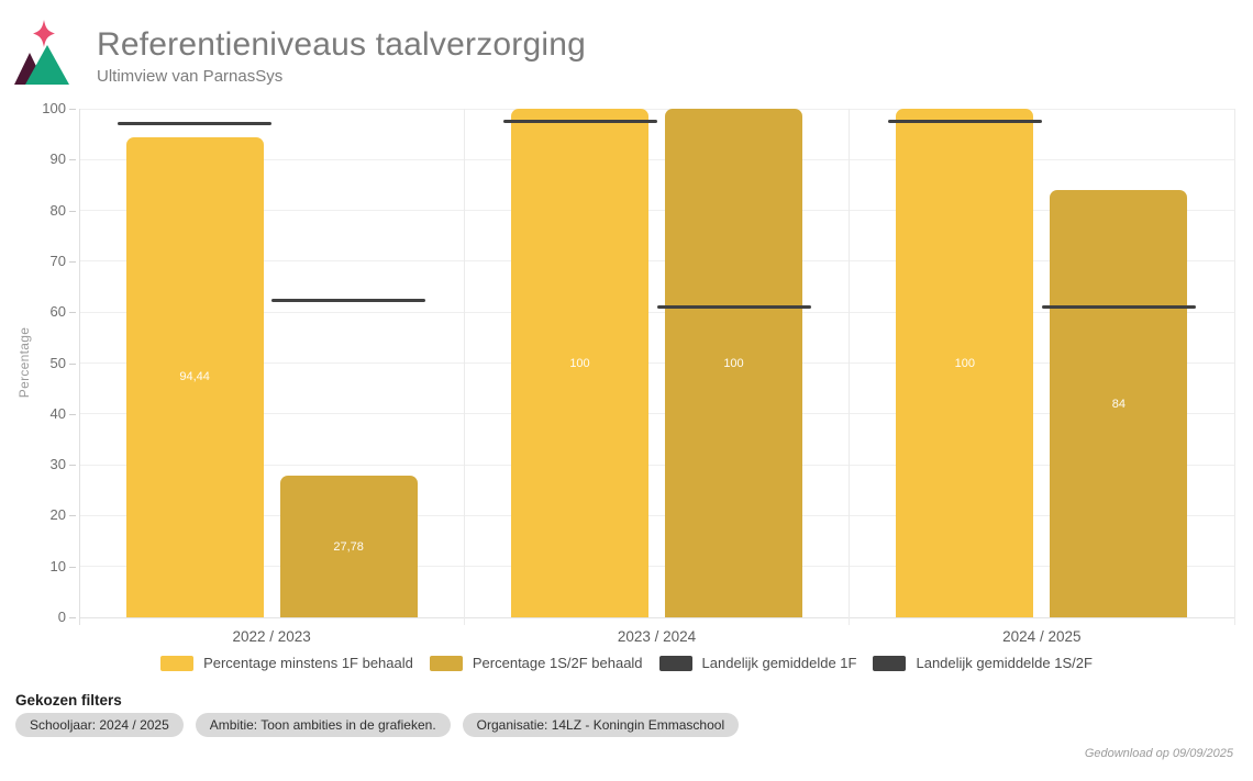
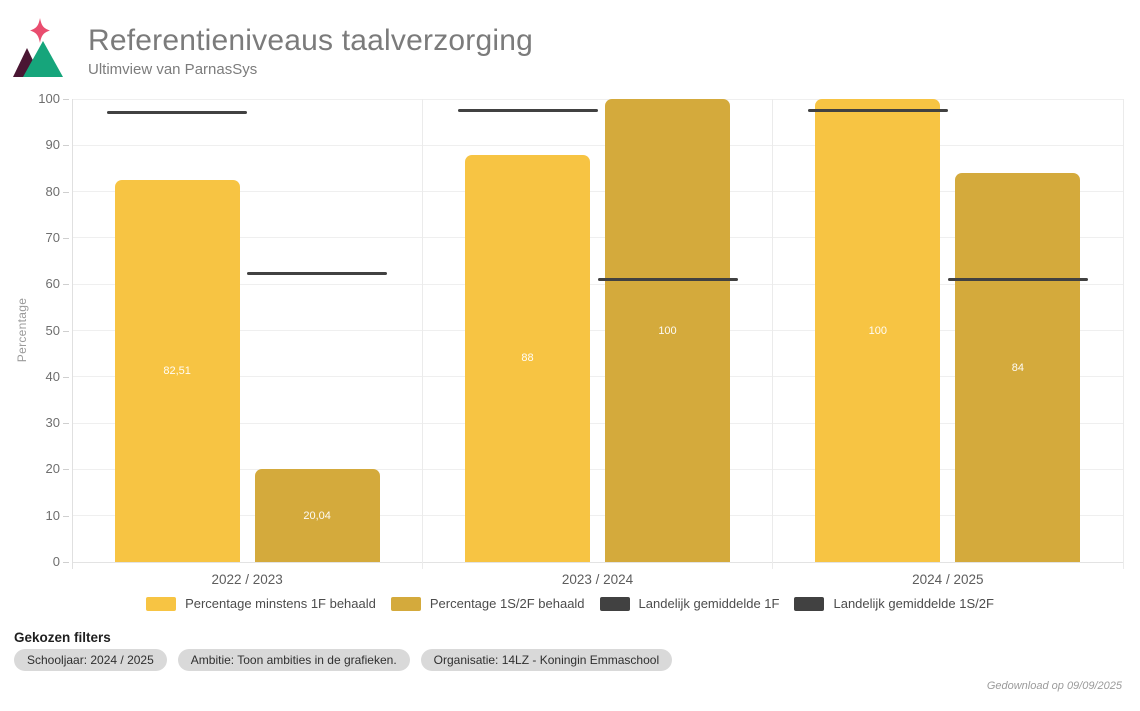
Percentage minstens 1F behaald/2022 / 2023: 94,44 -> 82,51
Percentage 1S/2F behaald/2022 / 2023: 27,78 -> 20,04
Percentage minstens 1F behaald/2023 / 2024: 100 -> 88
